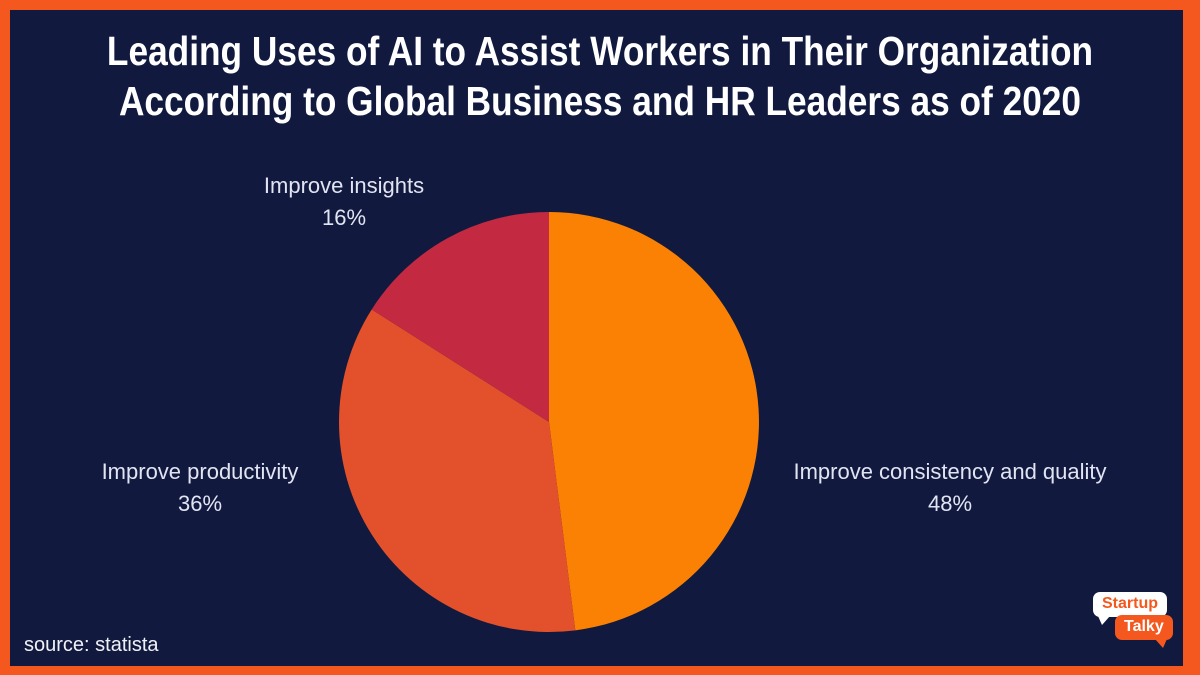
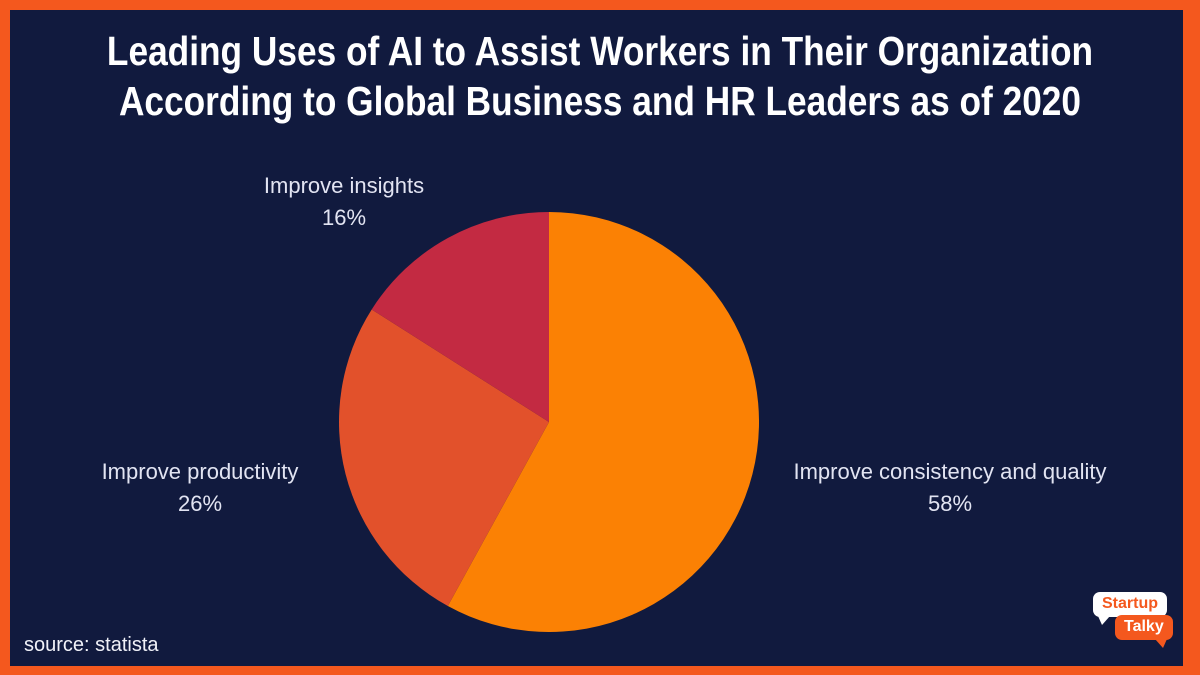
Improve consistency and quality: 48% -> 58%
Improve productivity: 36% -> 26%
